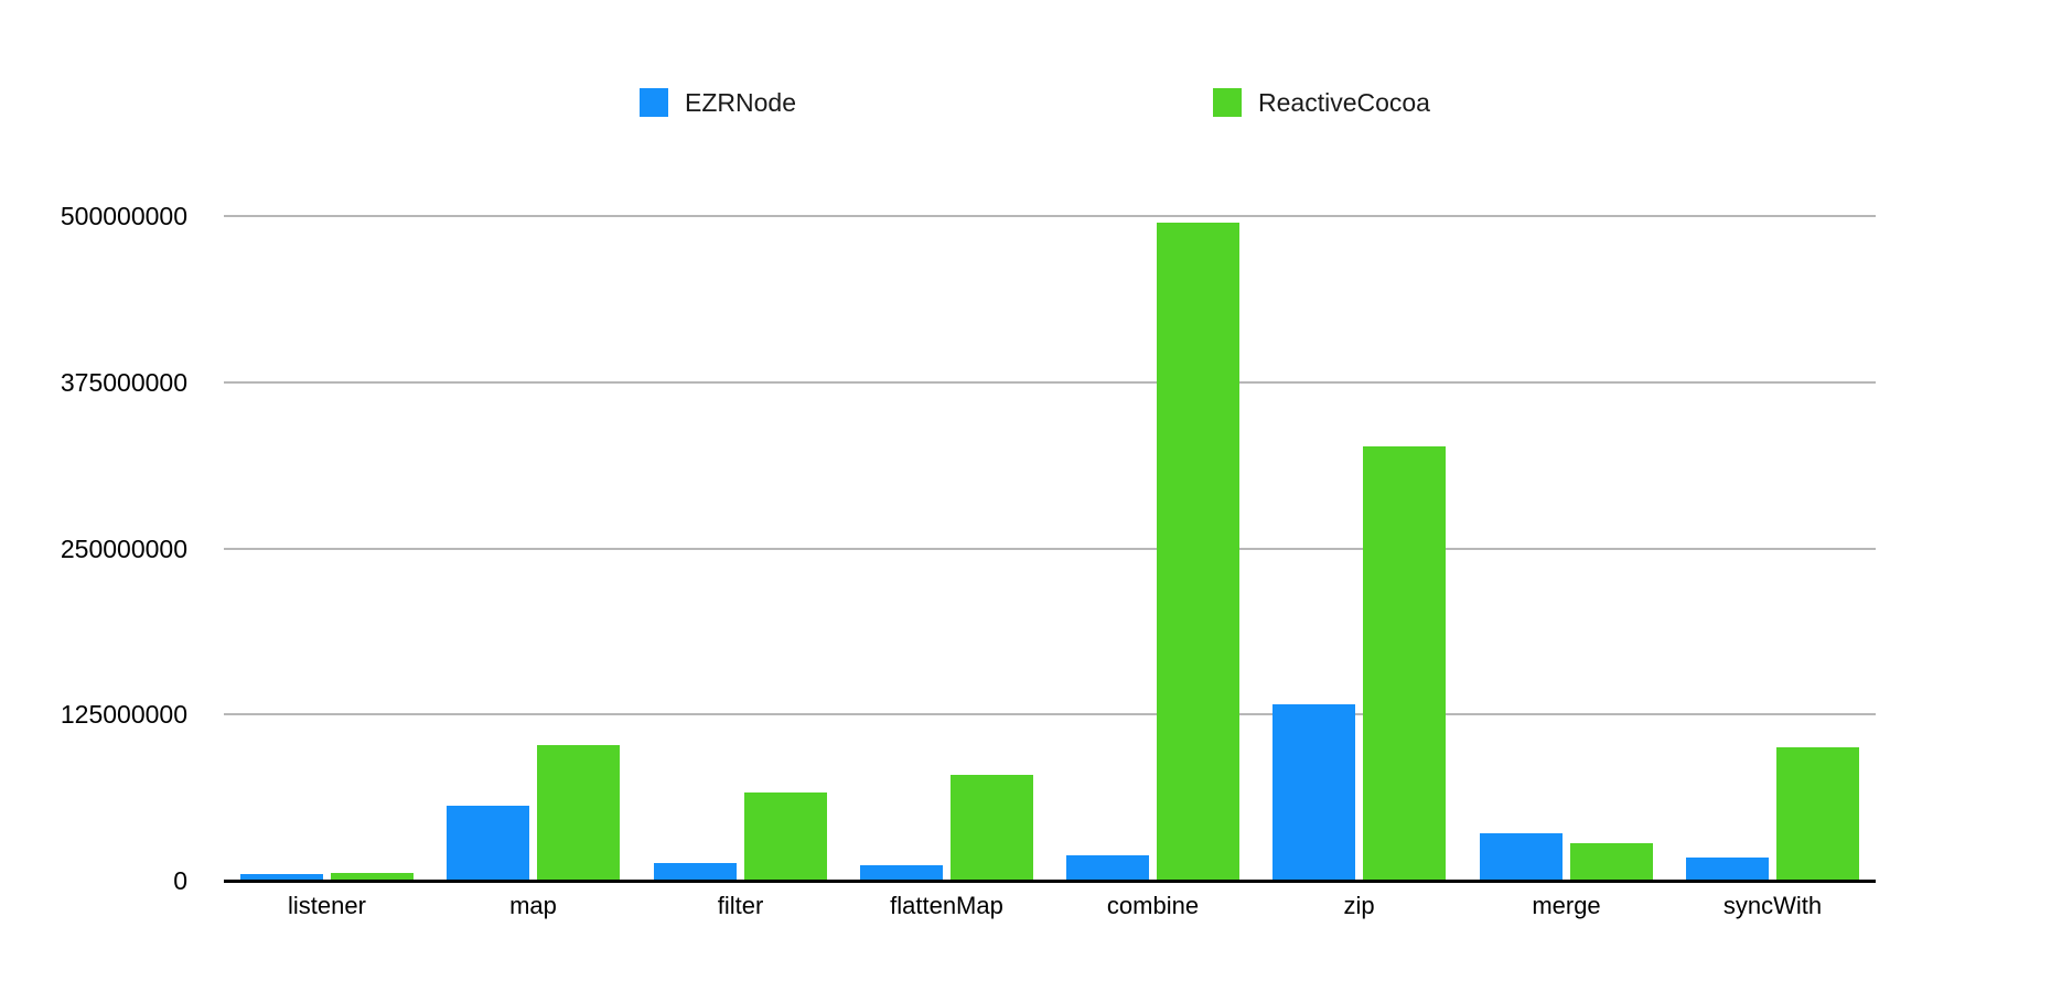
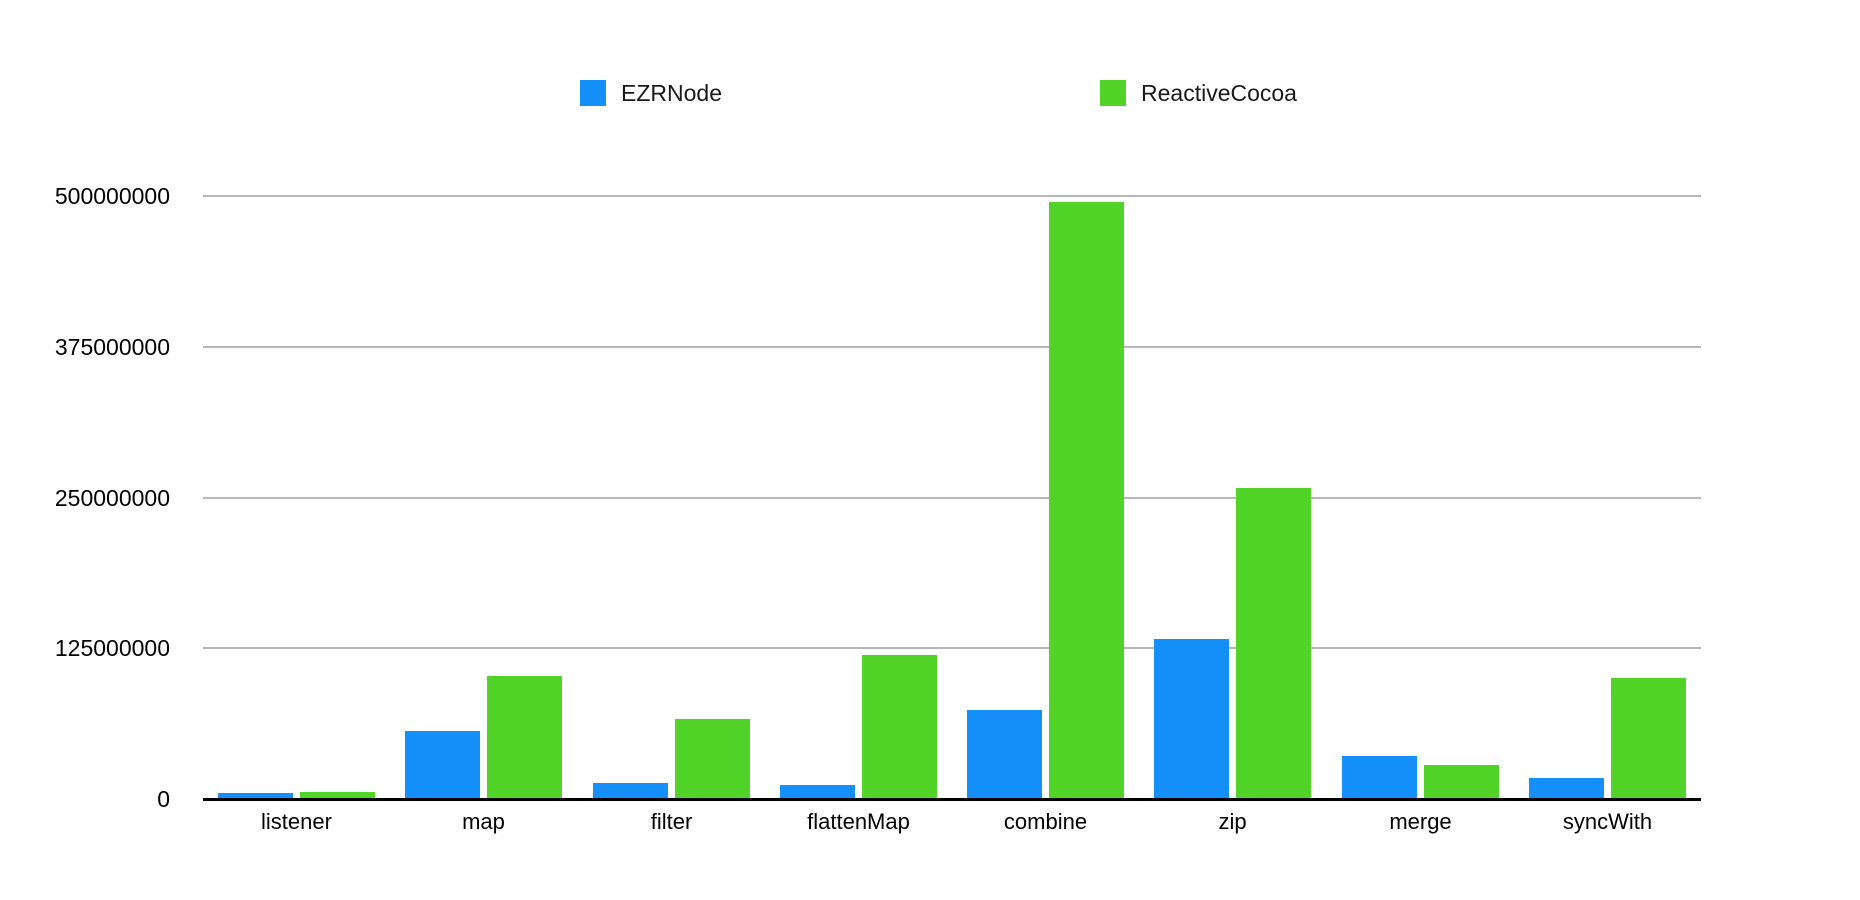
ReactiveCocoa/flattenMap: 80000000 -> 119000000
EZRNode/combine: 19000000 -> 74000000
ReactiveCocoa/zip: 327000000 -> 258000000
